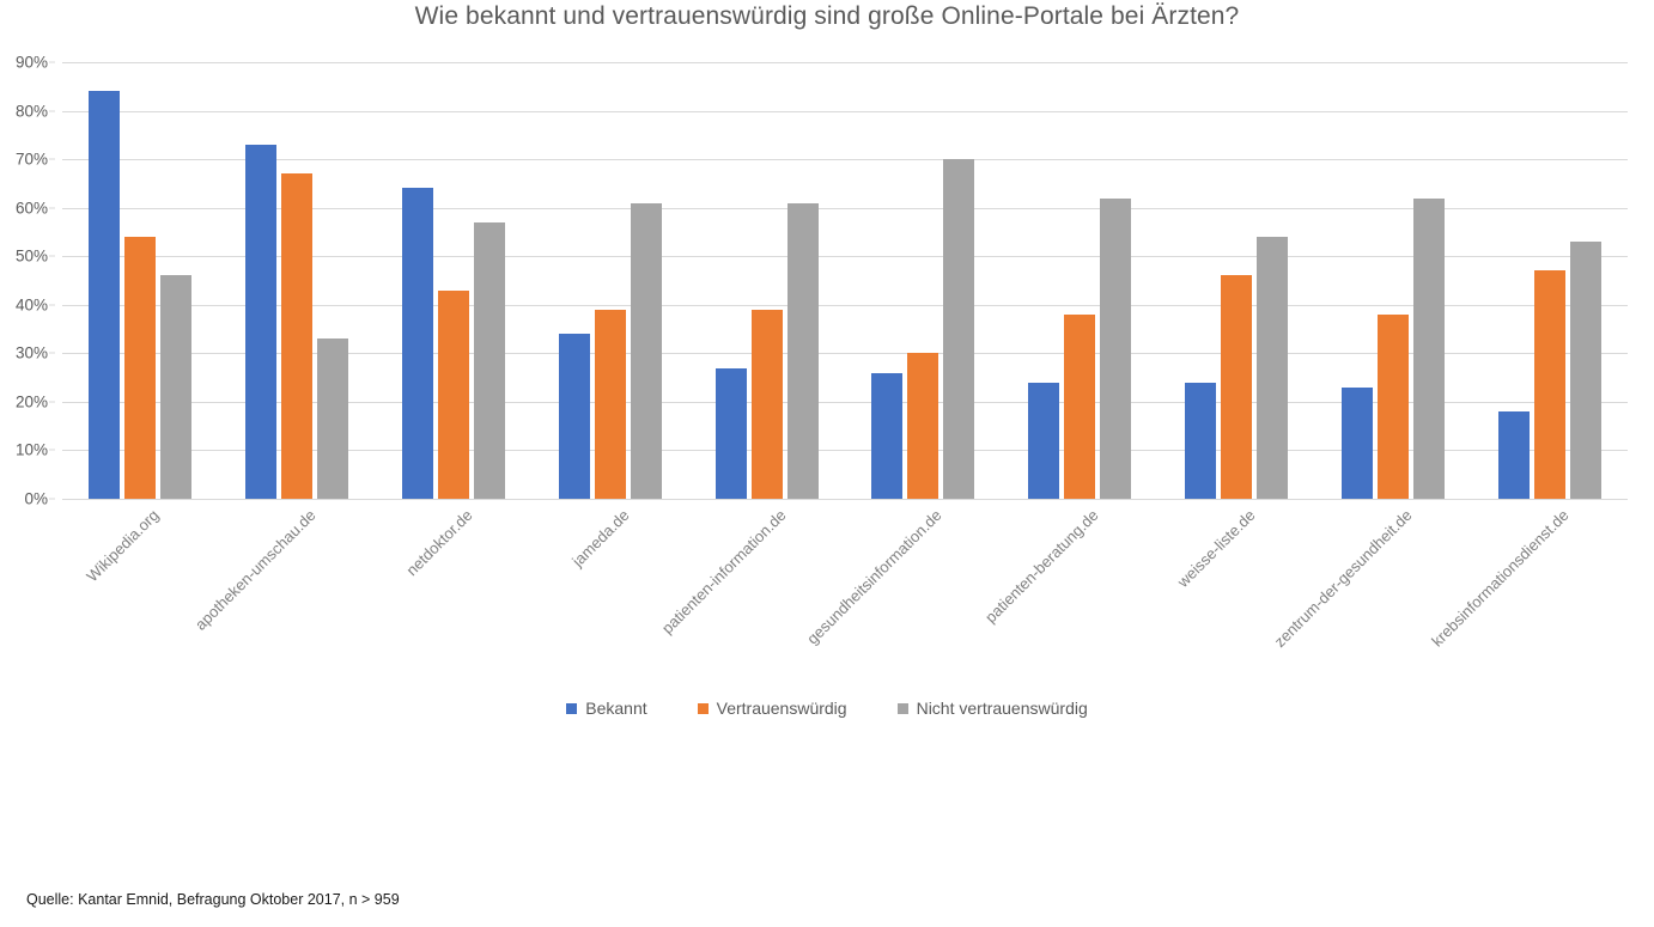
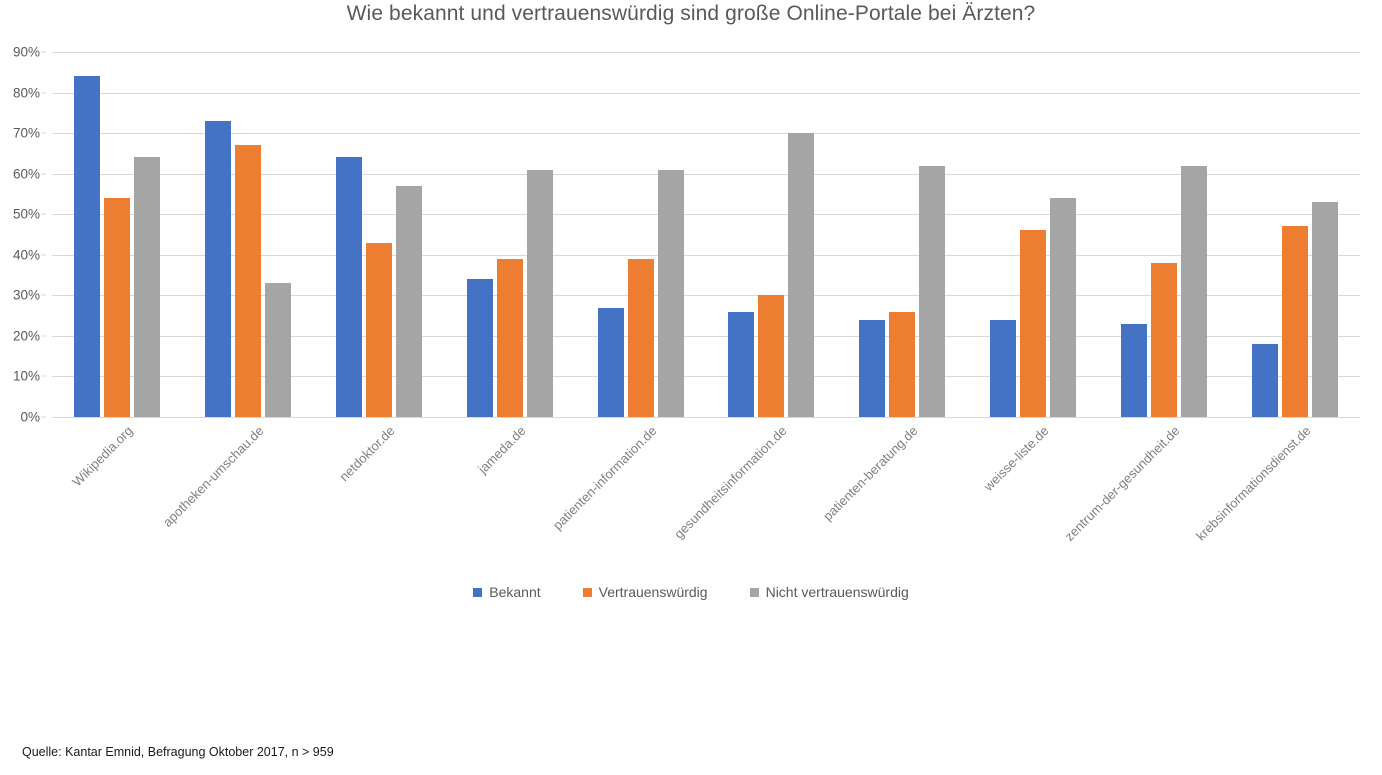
Nicht vertrauenswürdig/Wikipedia.org: 46% -> 64%
Vertrauenswürdig/patienten-beratung.de: 38% -> 26%
